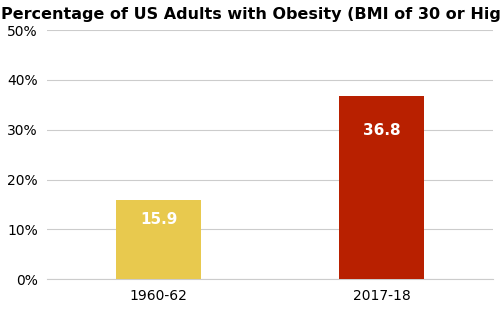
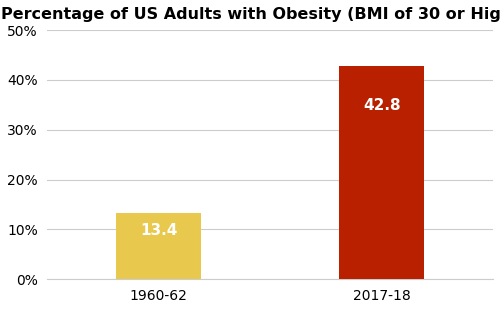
1960-62: 15.9 -> 13.4
2017-18: 36.8 -> 42.8
